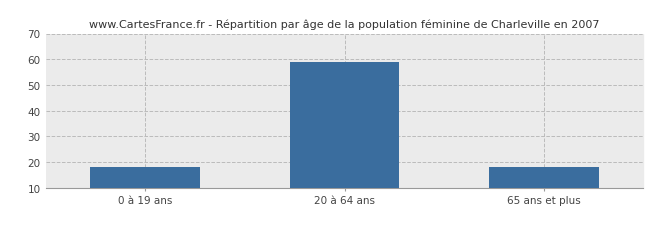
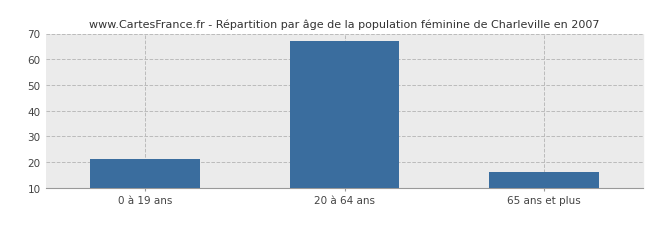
0 à 19 ans: 18 -> 21
20 à 64 ans: 59 -> 67
65 ans et plus: 18 -> 16
